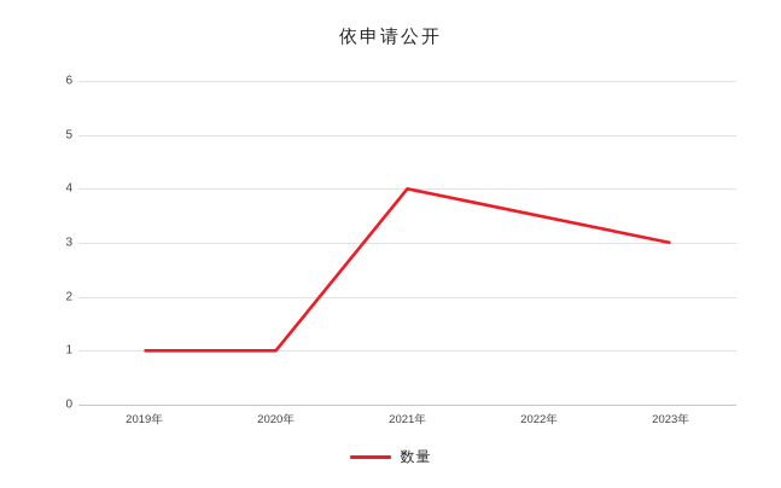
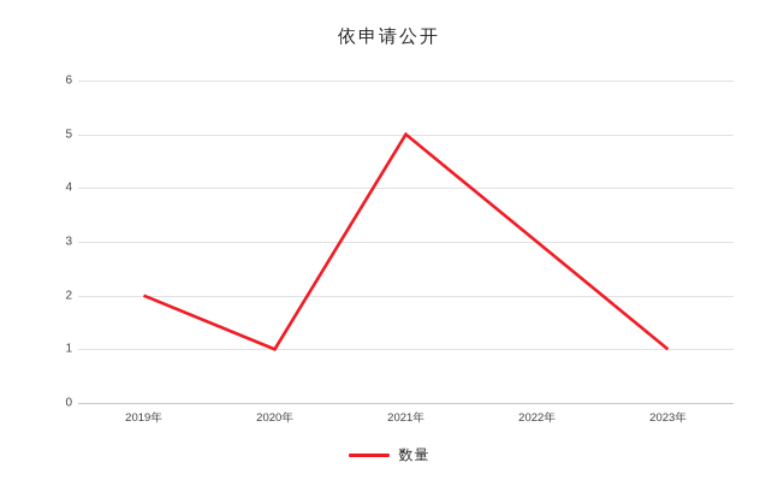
2019年: 1 -> 2
2021年: 4 -> 5
2023年: 3 -> 1
